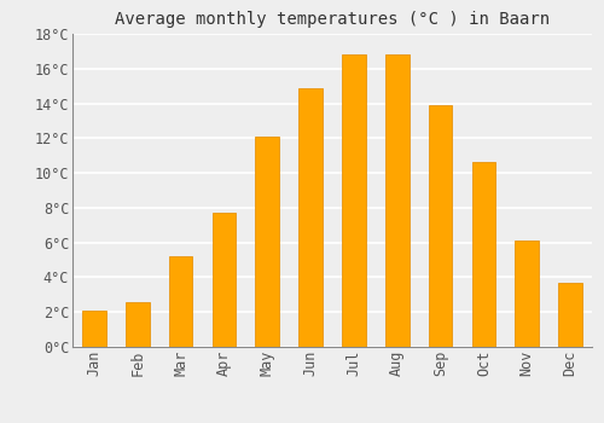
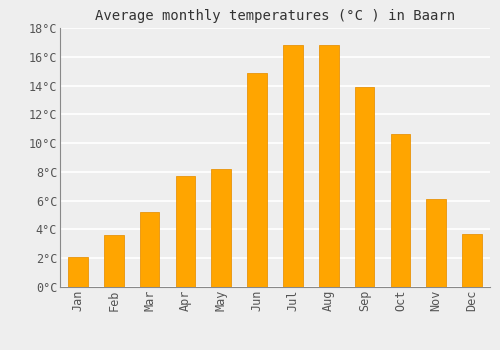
Feb: 2.6°C -> 3.6°C
May: 12.1°C -> 8.2°C
